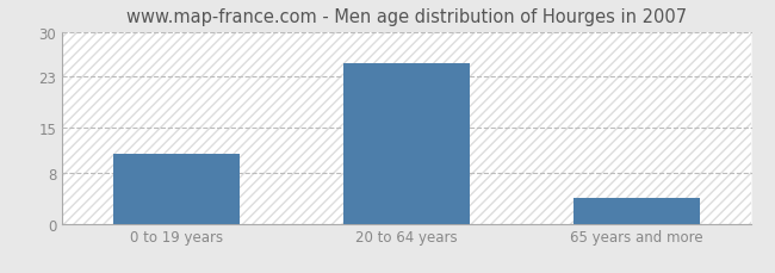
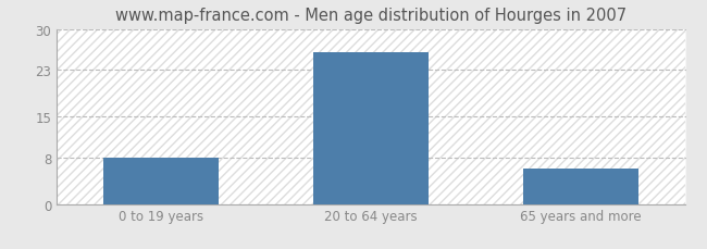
0 to 19 years: 11 -> 8
20 to 64 years: 25 -> 26
65 years and more: 4 -> 6
